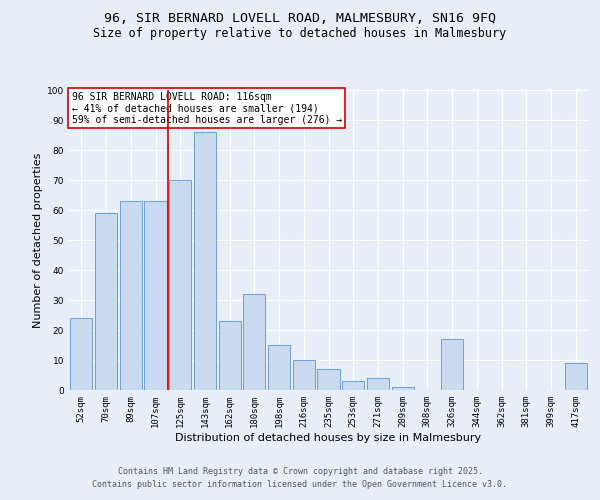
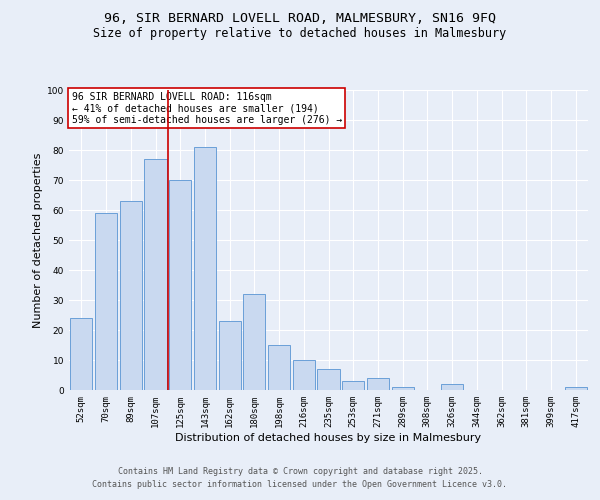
107sqm: 63 -> 77
143sqm: 86 -> 81
326sqm: 17 -> 2
417sqm: 9 -> 1
